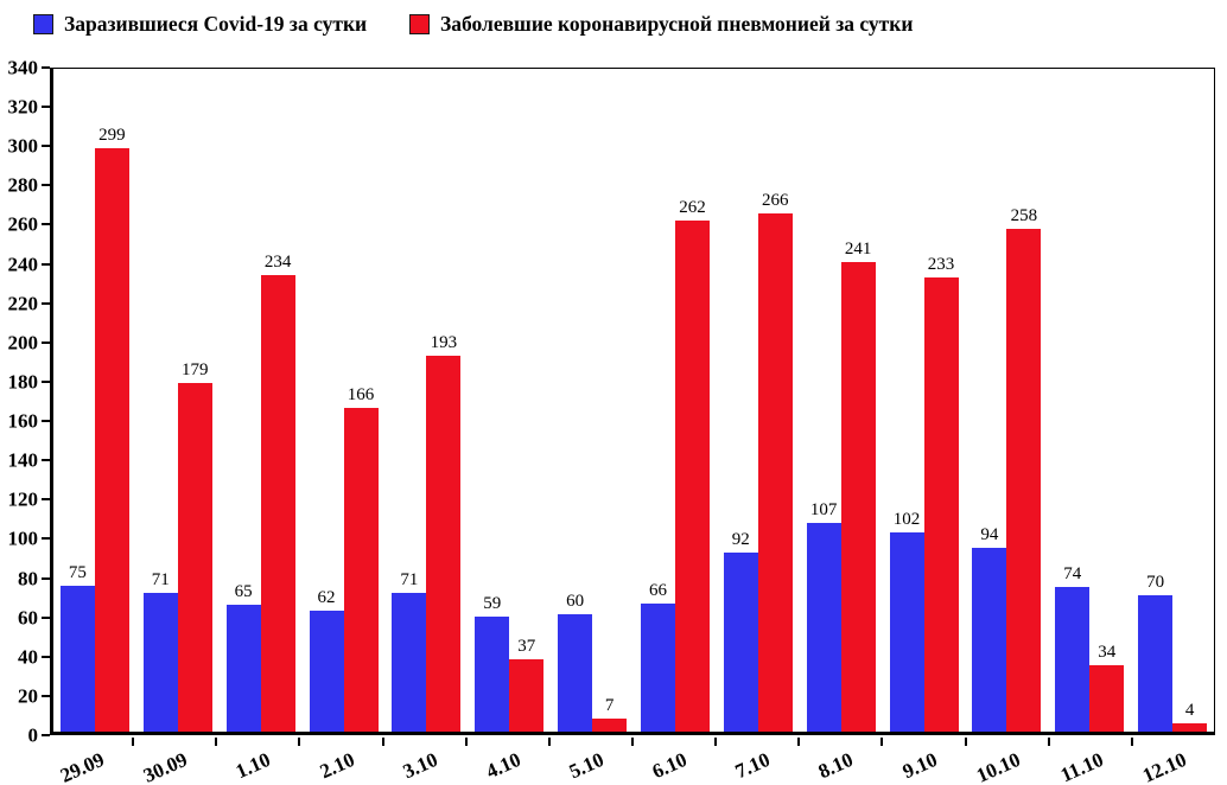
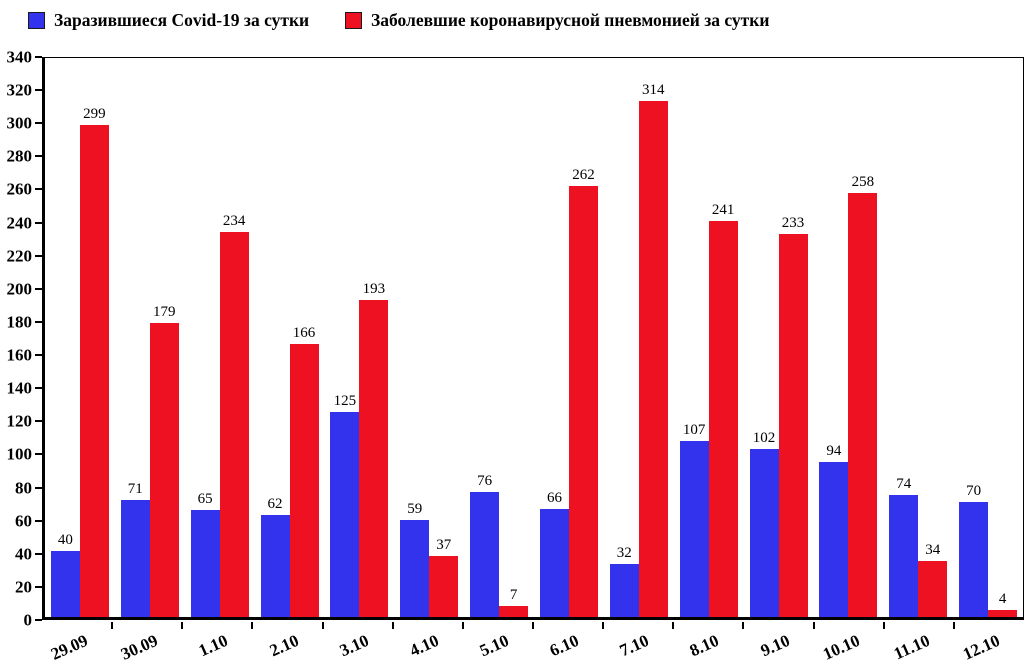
Заразившиеся Covid-19 за сутки/29.09: 75 -> 40
Заразившиеся Covid-19 за сутки/3.10: 71 -> 125
Заразившиеся Covid-19 за сутки/5.10: 60 -> 76
Заразившиеся Covid-19 за сутки/7.10: 92 -> 32
Заболевшие коронавирусной пневмонией за сутки/7.10: 266 -> 314
